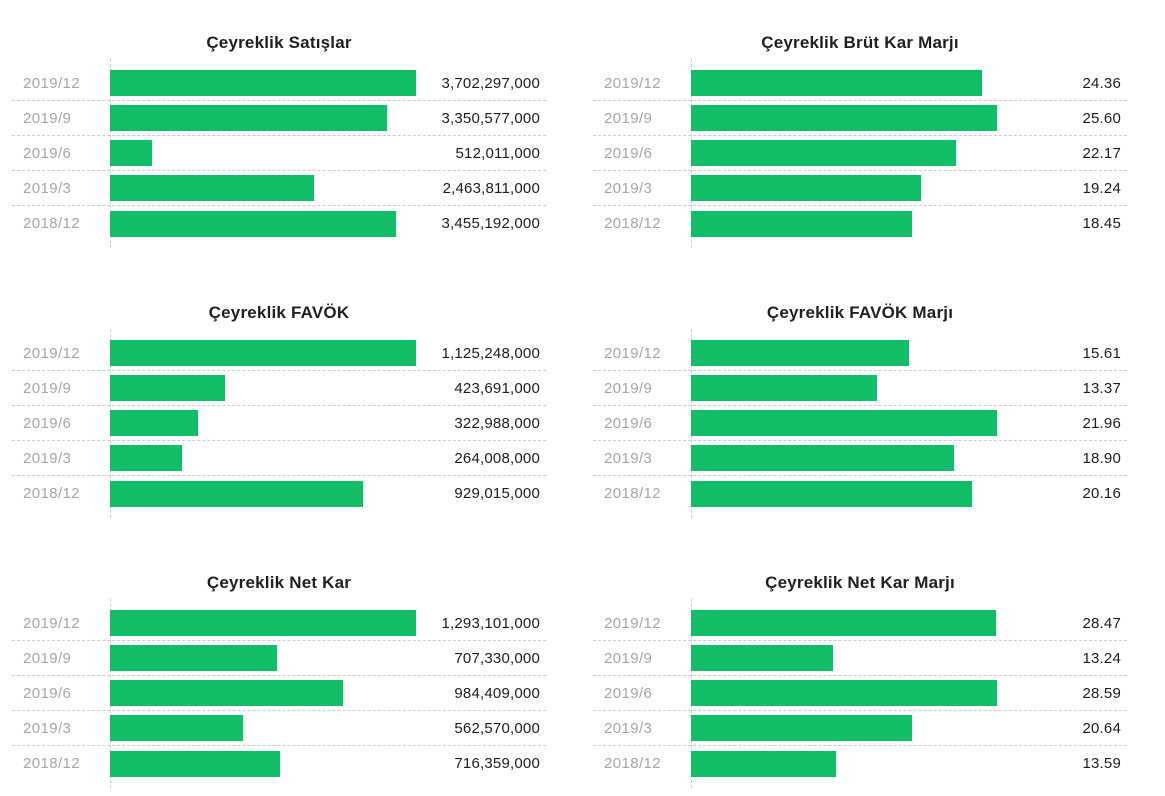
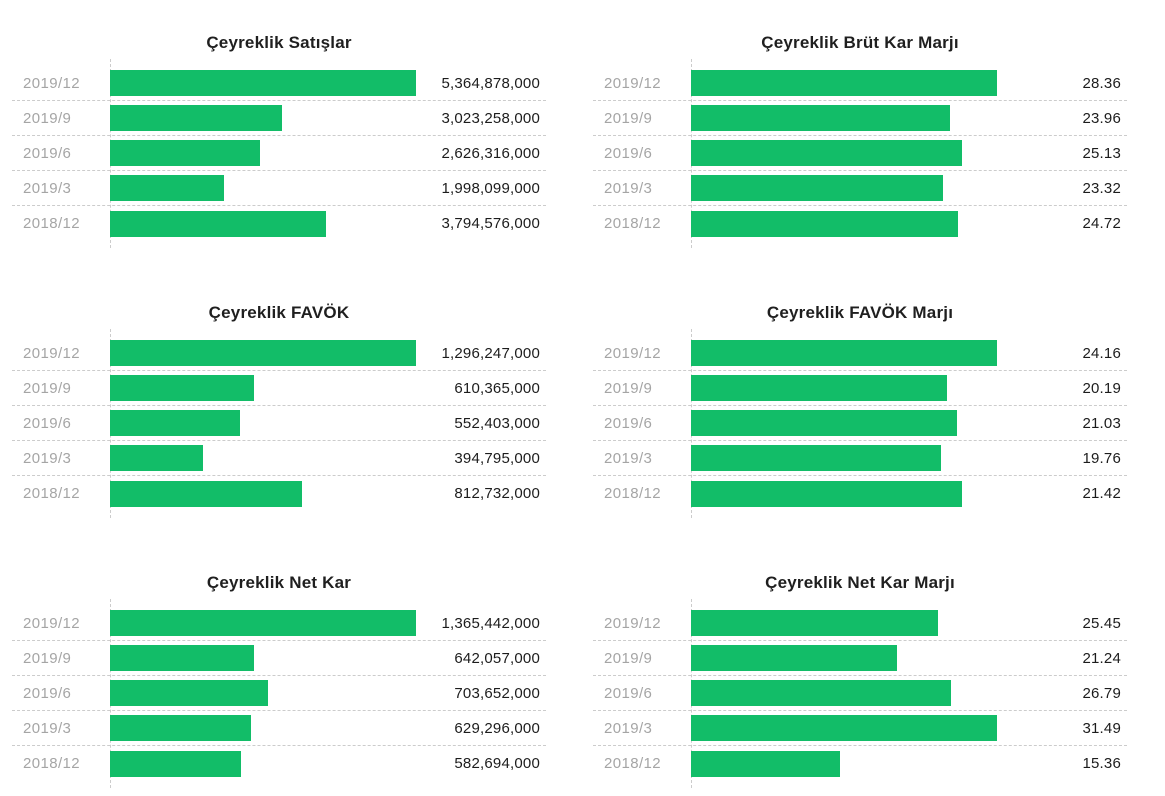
Çeyreklik Satışlar/2019/12: 3,702,297,000 -> 5,364,878,000
Çeyreklik Satışlar/2019/9: 3,350,577,000 -> 3,023,258,000
Çeyreklik Satışlar/2019/6: 512,011,000 -> 2,626,316,000
Çeyreklik Satışlar/2019/3: 2,463,811,000 -> 1,998,099,000
Çeyreklik Satışlar/2018/12: 3,455,192,000 -> 3,794,576,000
Çeyreklik Brüt Kar Marjı/2019/12: 24.36 -> 28.36
Çeyreklik Brüt Kar Marjı/2019/9: 25.60 -> 23.96
Çeyreklik Brüt Kar Marjı/2019/6: 22.17 -> 25.13
Çeyreklik Brüt Kar Marjı/2019/3: 19.24 -> 23.32
Çeyreklik Brüt Kar Marjı/2018/12: 18.45 -> 24.72
Çeyreklik FAVÖK/2019/12: 1,125,248,000 -> 1,296,247,000
Çeyreklik FAVÖK/2019/9: 423,691,000 -> 610,365,000
Çeyreklik FAVÖK/2019/6: 322,988,000 -> 552,403,000
Çeyreklik FAVÖK/2019/3: 264,008,000 -> 394,795,000
Çeyreklik FAVÖK/2018/12: 929,015,000 -> 812,732,000
Çeyreklik FAVÖK Marjı/2019/12: 15.61 -> 24.16
Çeyreklik FAVÖK Marjı/2019/9: 13.37 -> 20.19
Çeyreklik FAVÖK Marjı/2019/6: 21.96 -> 21.03
Çeyreklik FAVÖK Marjı/2019/3: 18.90 -> 19.76
Çeyreklik FAVÖK Marjı/2018/12: 20.16 -> 21.42
Çeyreklik Net Kar/2019/12: 1,293,101,000 -> 1,365,442,000
Çeyreklik Net Kar/2019/9: 707,330,000 -> 642,057,000
Çeyreklik Net Kar/2019/6: 984,409,000 -> 703,652,000
Çeyreklik Net Kar/2019/3: 562,570,000 -> 629,296,000
Çeyreklik Net Kar/2018/12: 716,359,000 -> 582,694,000
Çeyreklik Net Kar Marjı/2019/12: 28.47 -> 25.45
Çeyreklik Net Kar Marjı/2019/9: 13.24 -> 21.24
Çeyreklik Net Kar Marjı/2019/6: 28.59 -> 26.79
Çeyreklik Net Kar Marjı/2019/3: 20.64 -> 31.49
Çeyreklik Net Kar Marjı/2018/12: 13.59 -> 15.36
